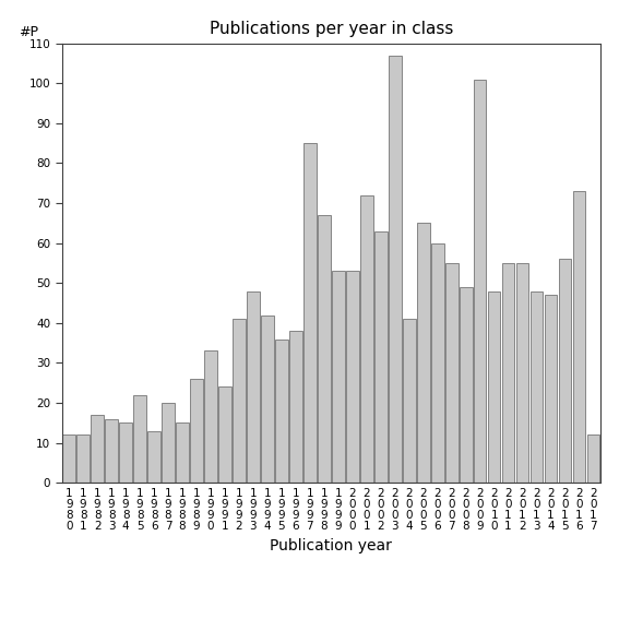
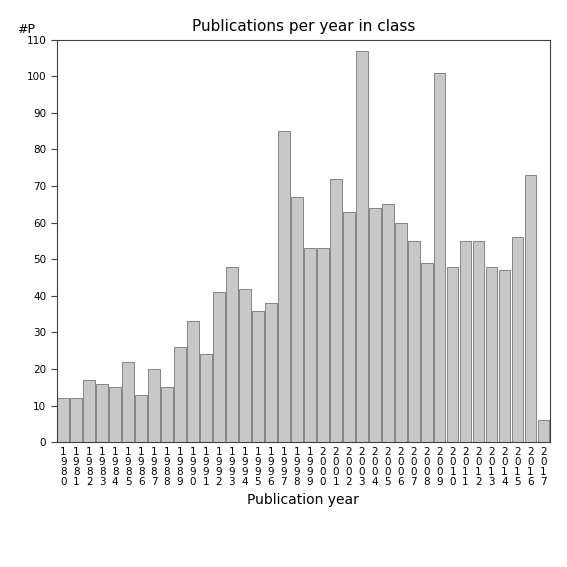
2 0 0 4: 41 -> 64
2 0 1 7: 12 -> 6
